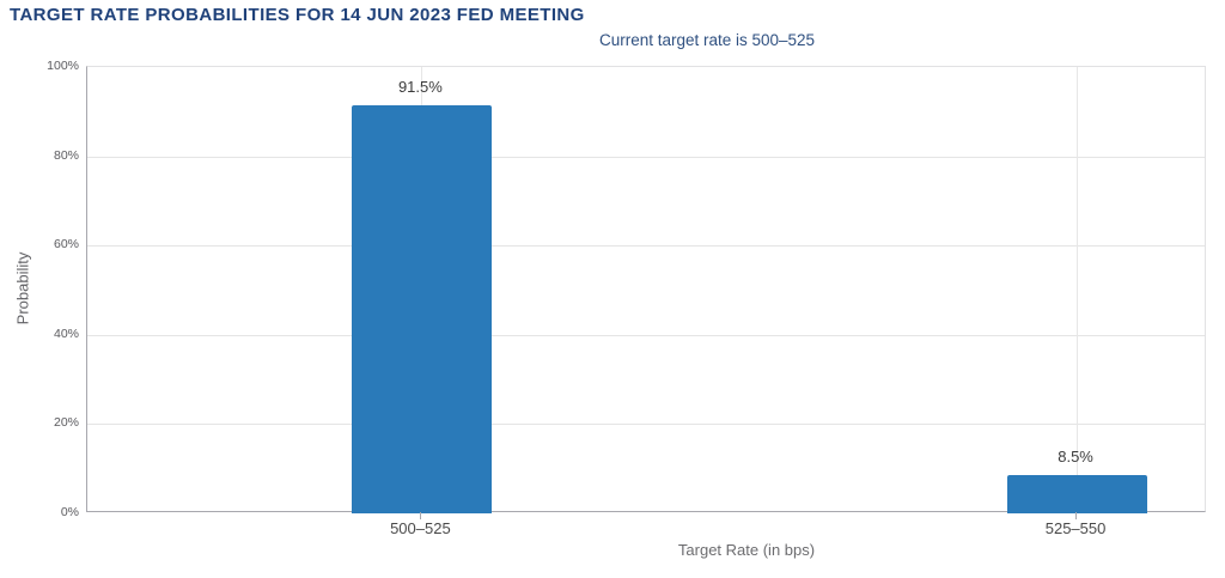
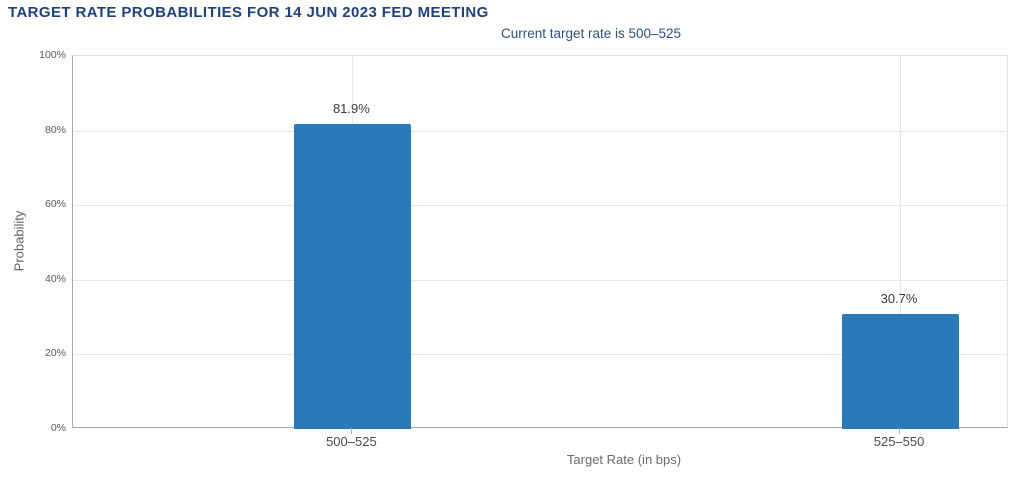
500–525: 91.5% -> 81.9%
525–550: 8.5% -> 30.7%
